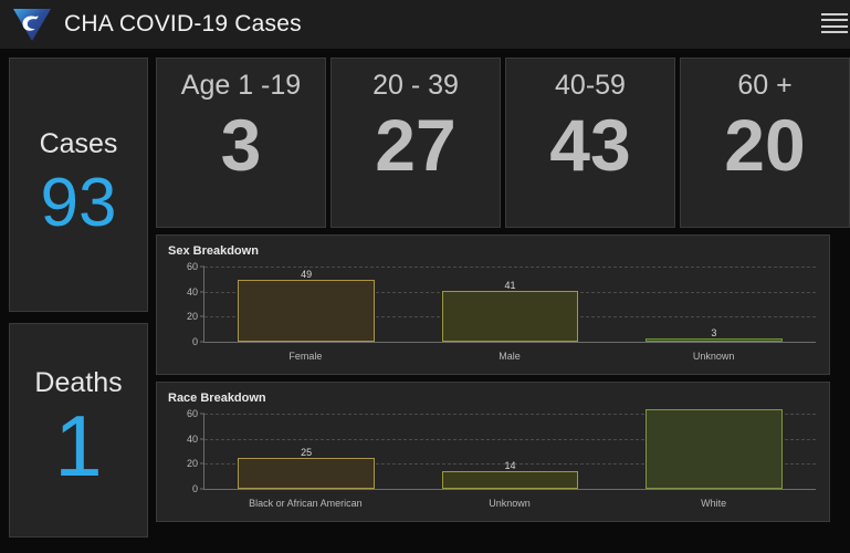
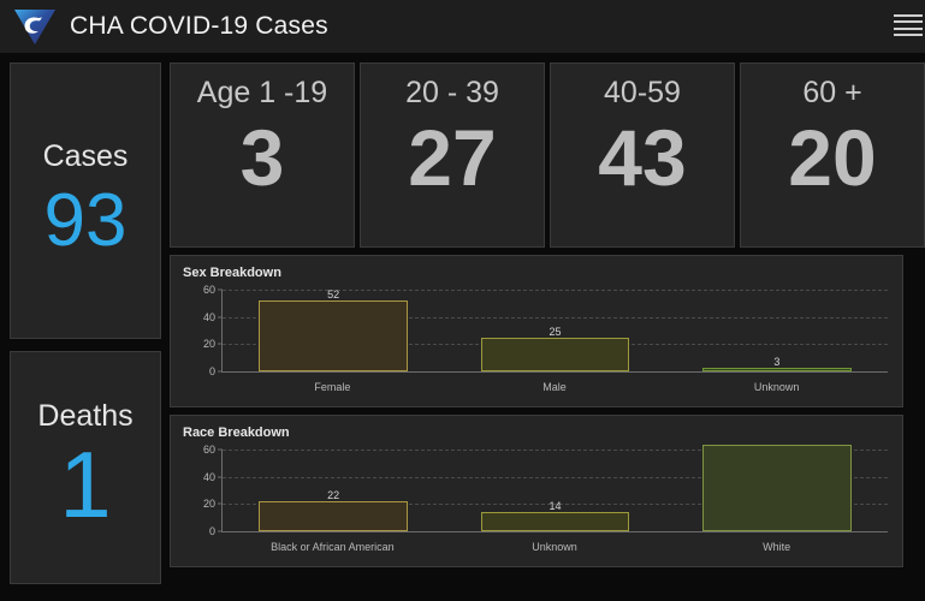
Sex Breakdown/Female: 49 -> 52
Sex Breakdown/Male: 41 -> 25
Race Breakdown/Black or African American: 25 -> 22
